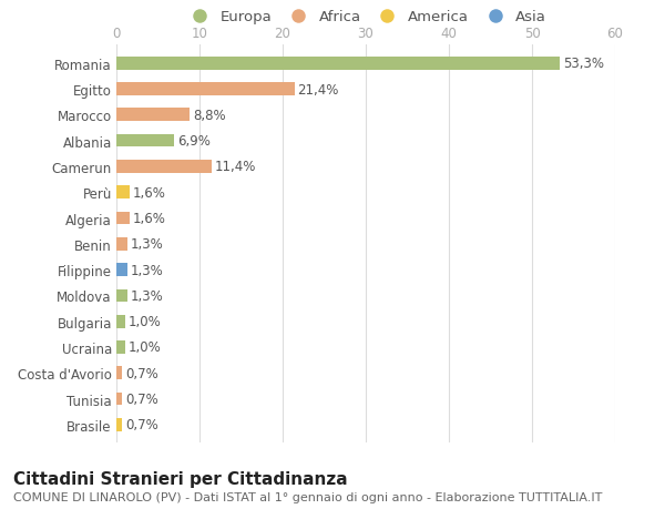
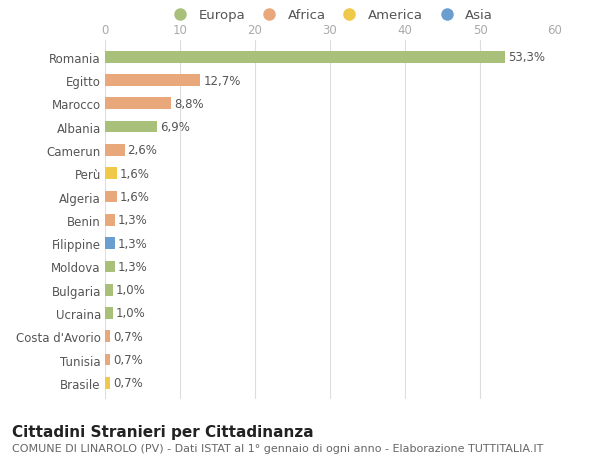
Egitto: 21,4% -> 12,7%
Camerun: 11,4% -> 2,6%
